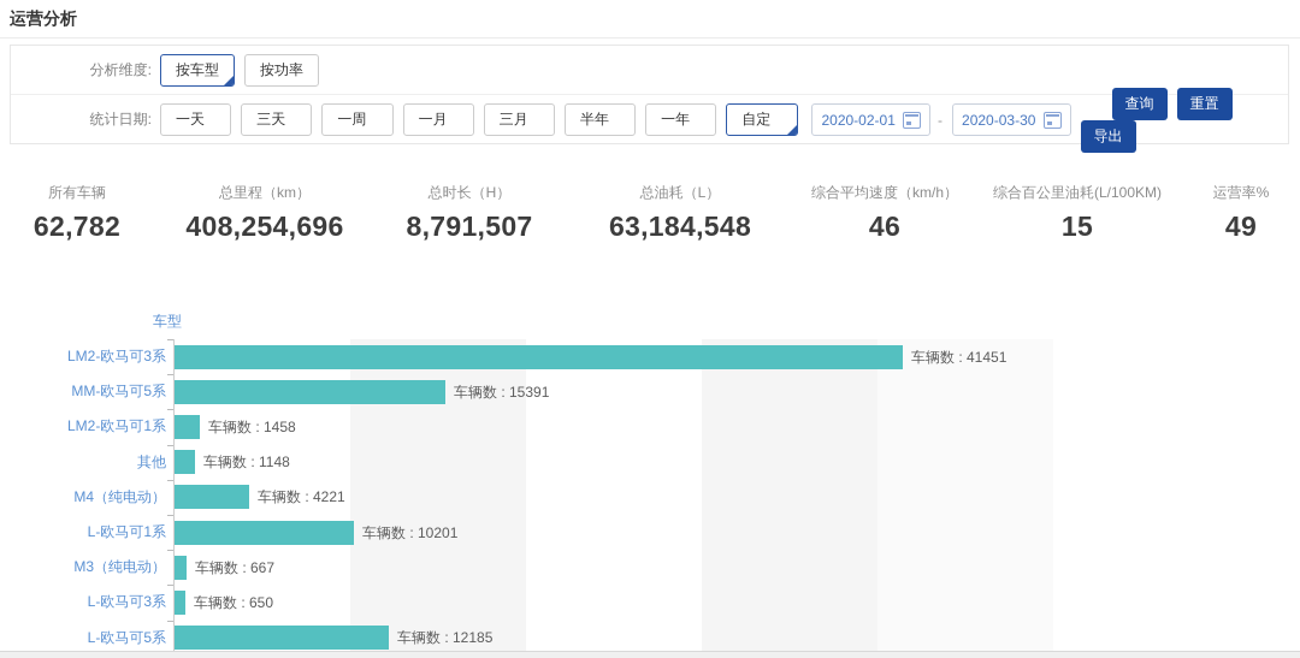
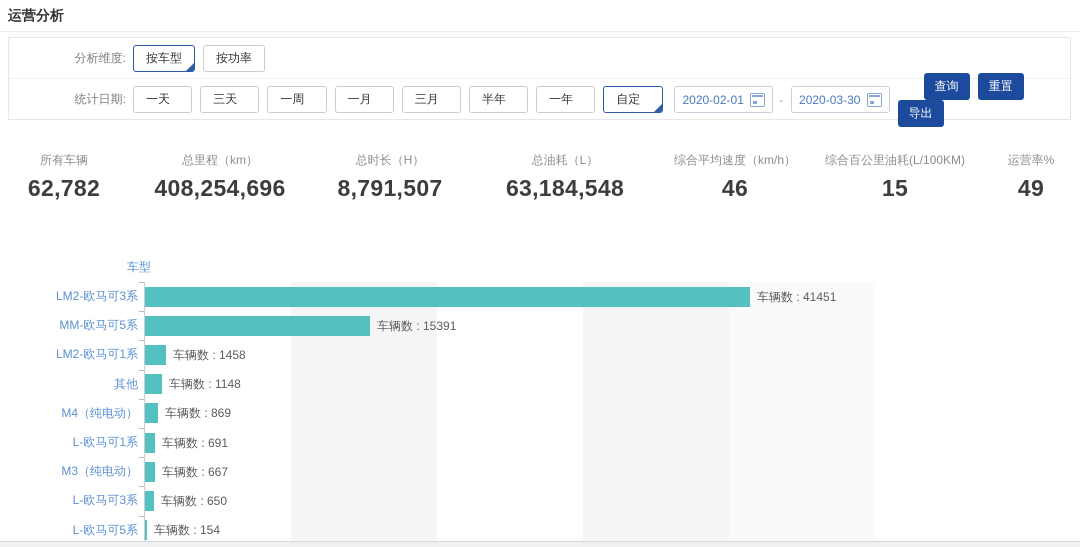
M4（纯电动）: 4221 -> 869
L-欧马可1系: 10201 -> 691
L-欧马可5系: 12185 -> 154
